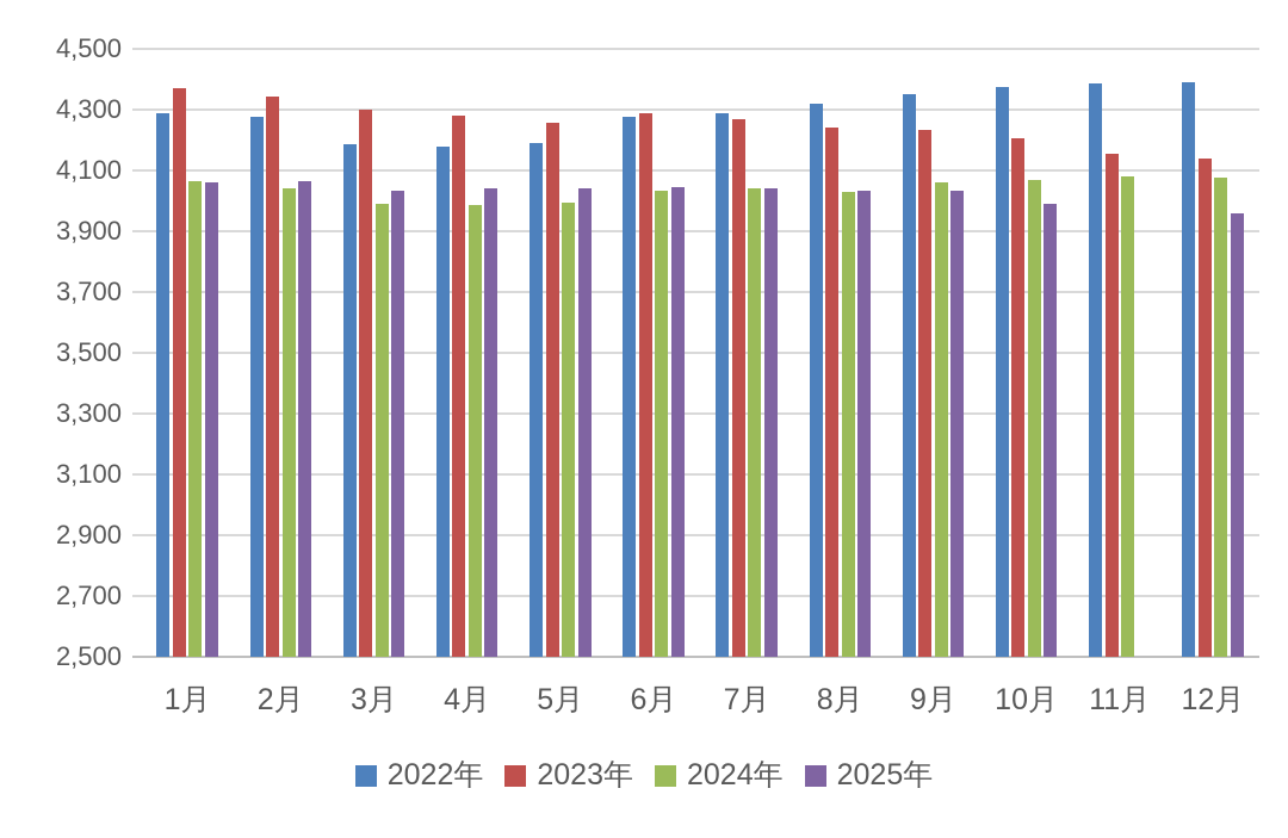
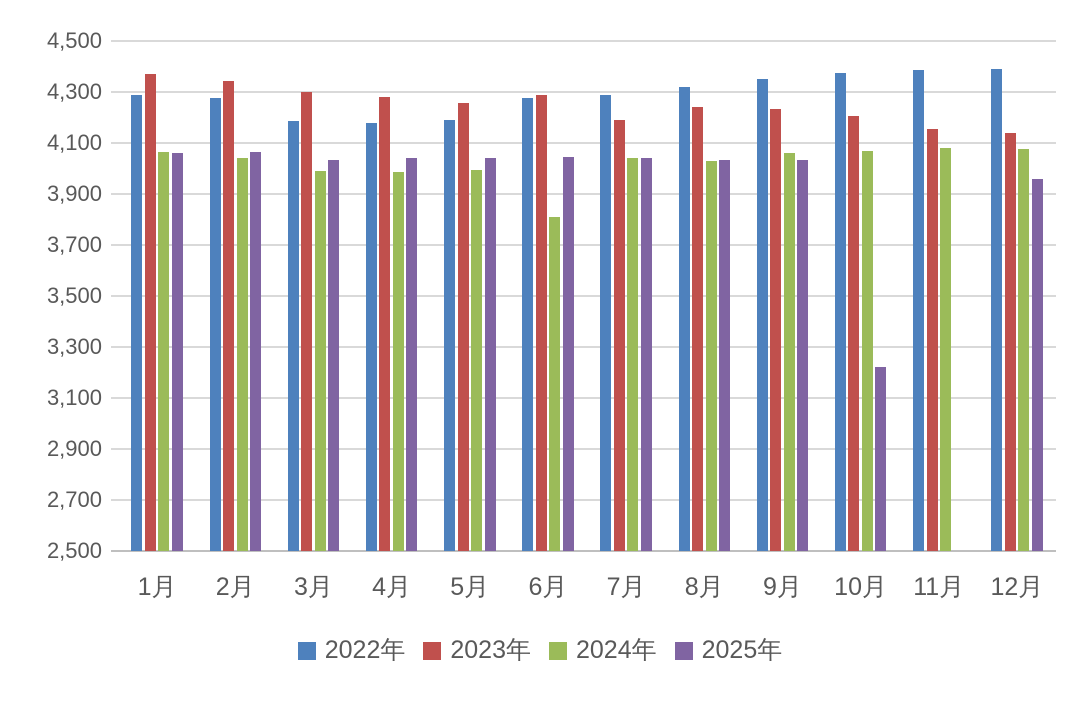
2024年/6月: 4040 -> 3810
2023年/7月: 4270 -> 4190
2025年/10月: 3990 -> 3220
